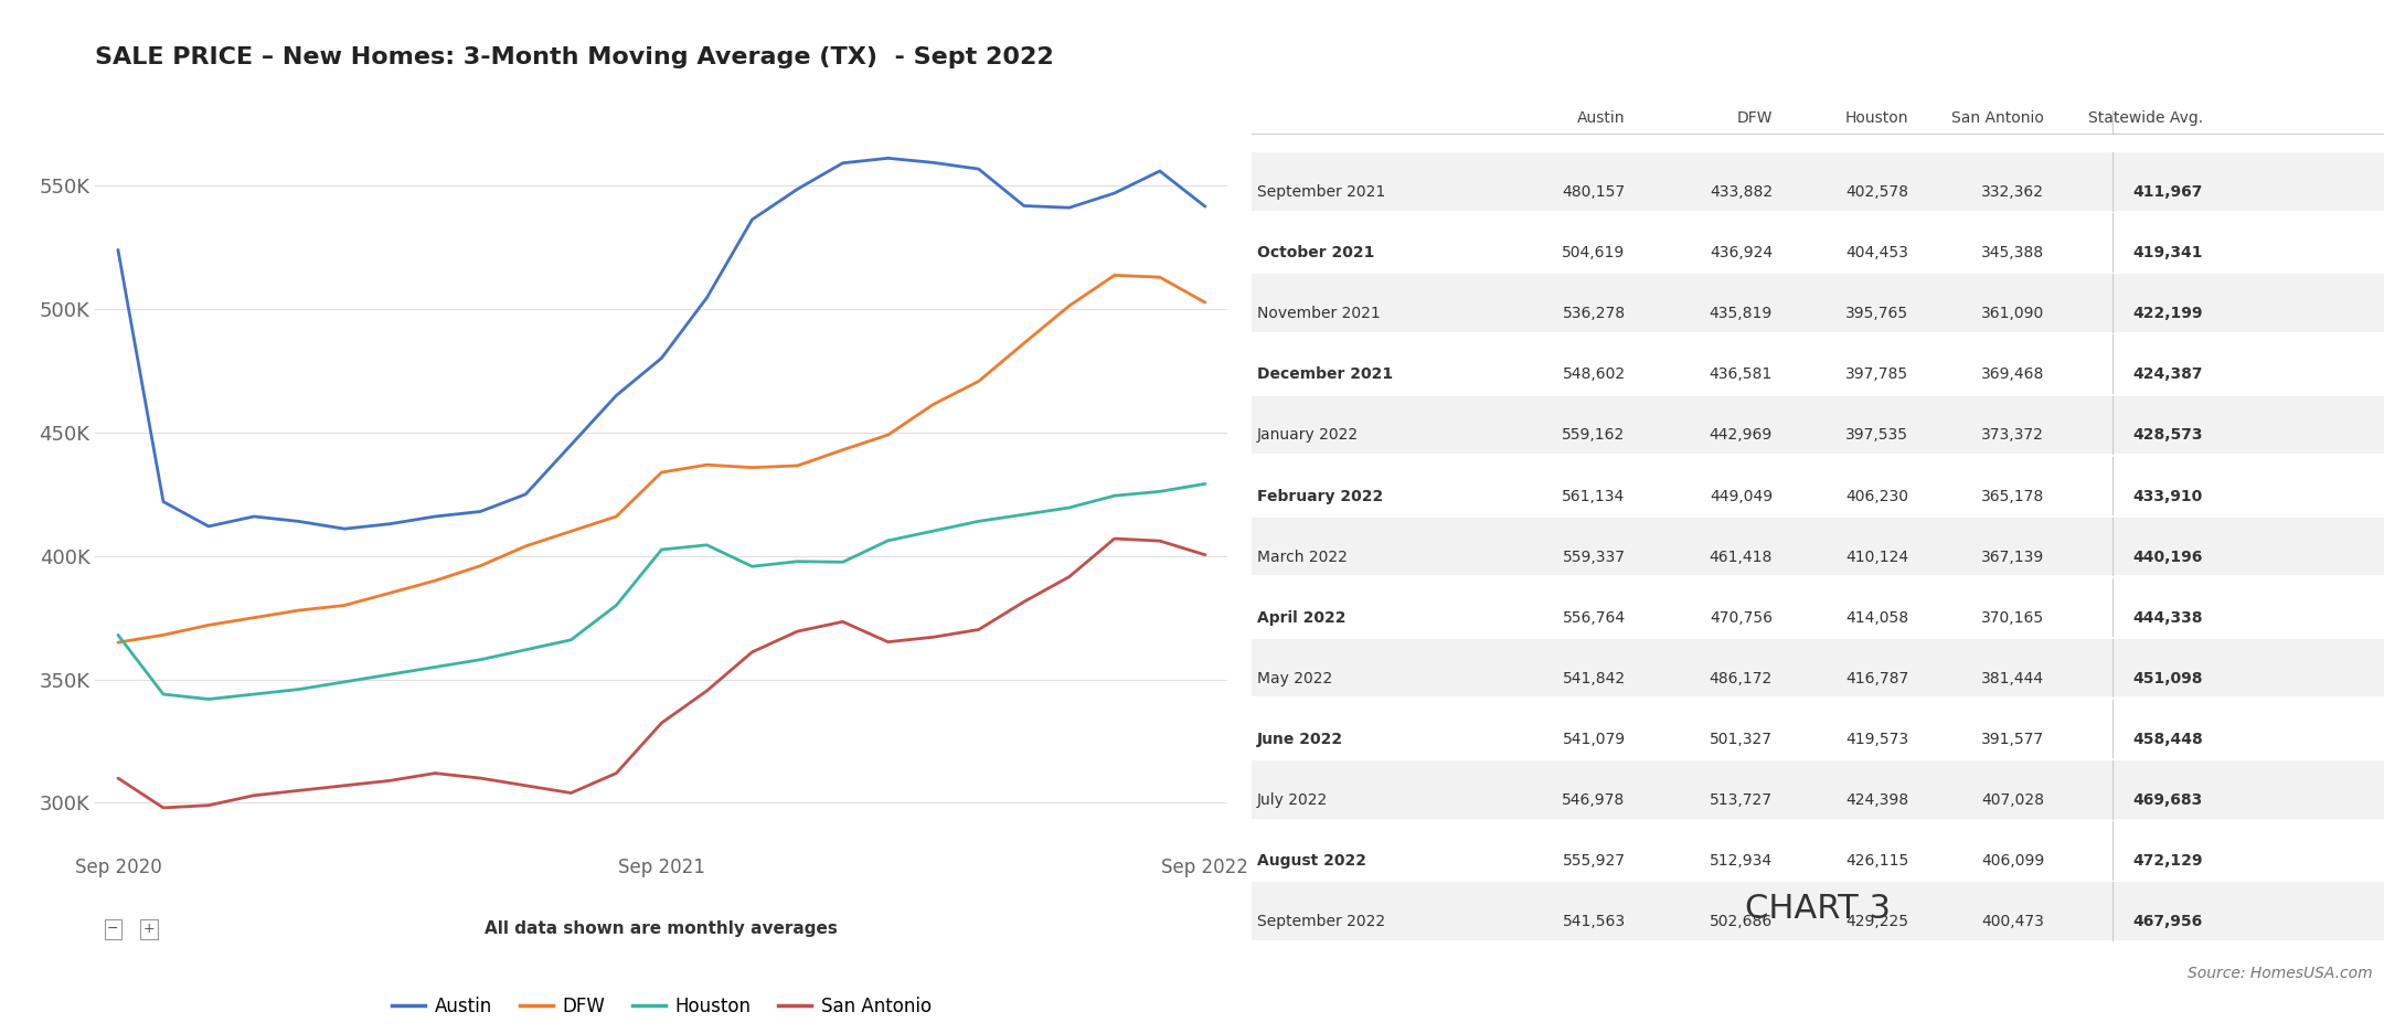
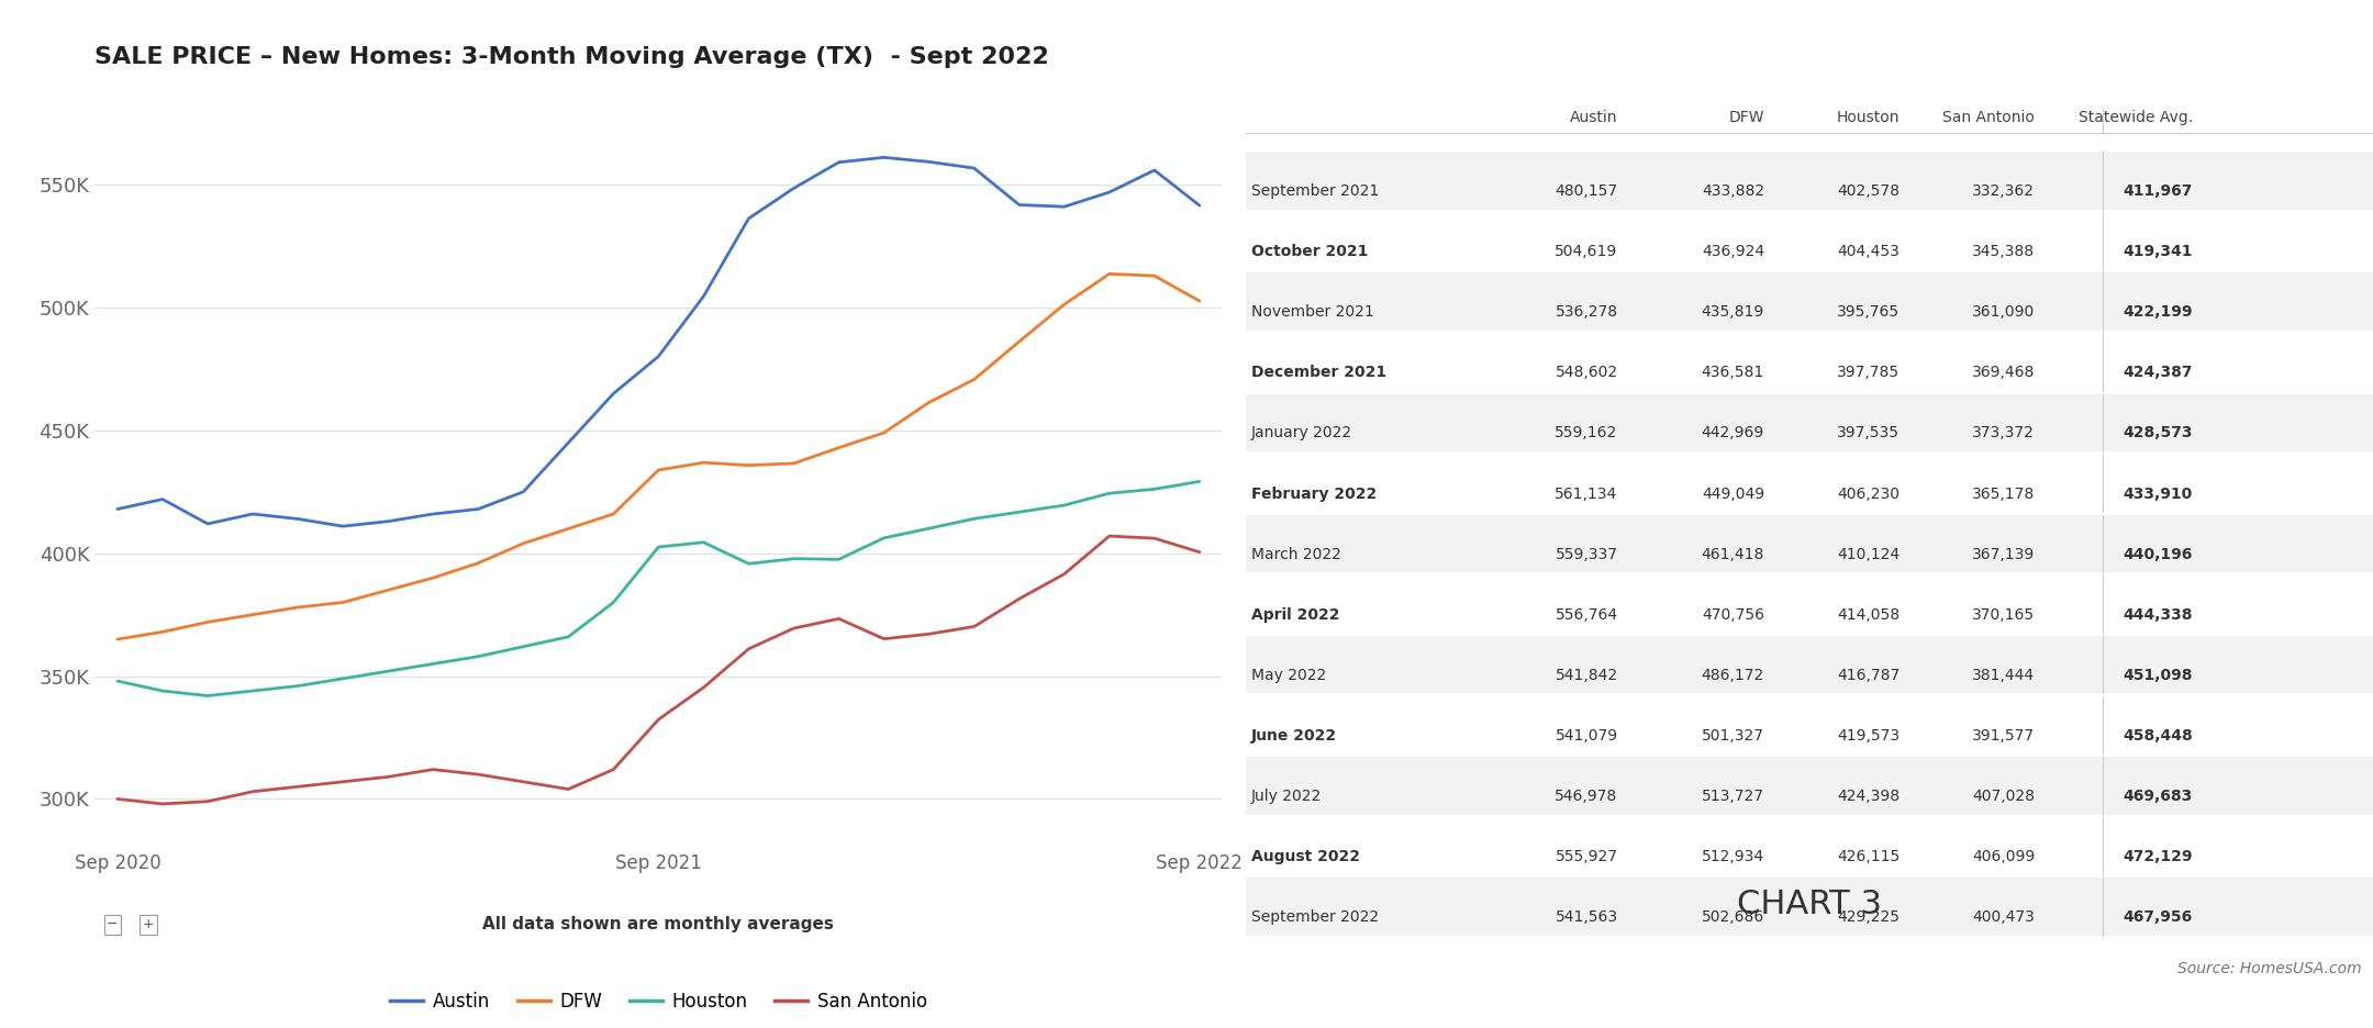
Austin/Sep 2020: 524.0K -> 418.0K
Houston/Sep 2020: 368.0K -> 348.0K
San Antonio/Sep 2020: 310.0K -> 300.0K
